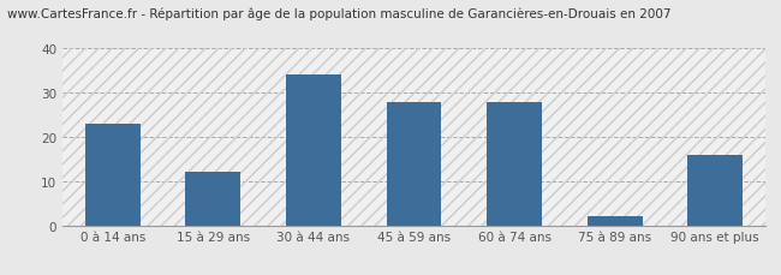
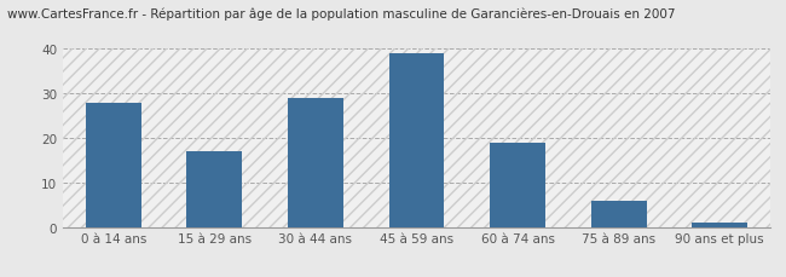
0 à 14 ans: 23 -> 28
15 à 29 ans: 12 -> 17
30 à 44 ans: 34 -> 29
45 à 59 ans: 28 -> 39
60 à 74 ans: 28 -> 19
75 à 89 ans: 2 -> 6
90 ans et plus: 16 -> 1
